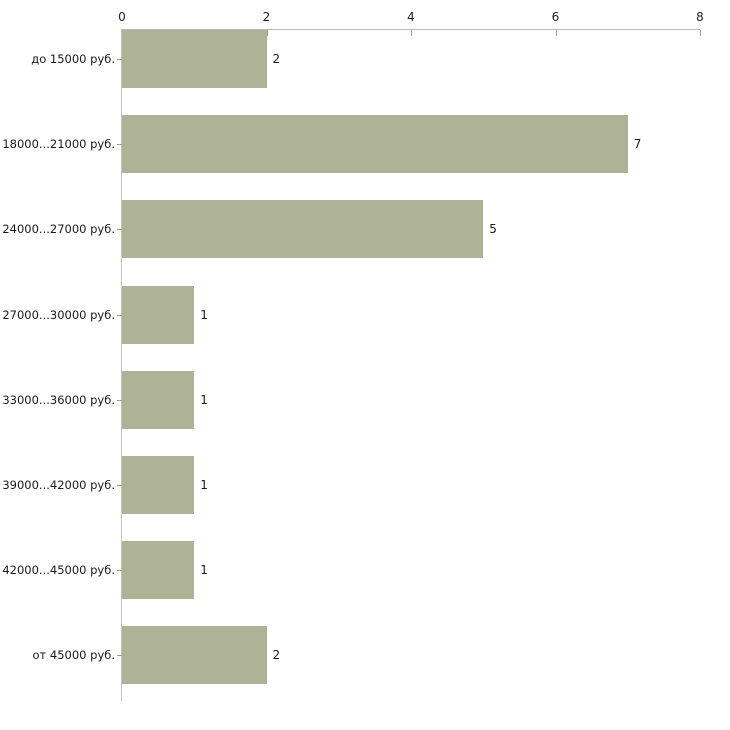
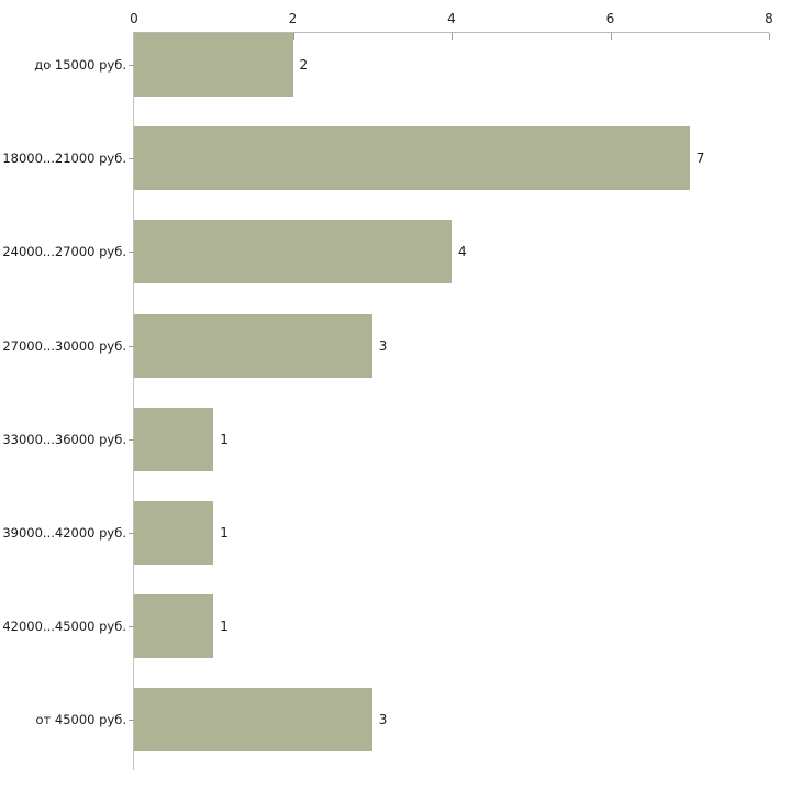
24000...27000 руб.: 5 -> 4
27000...30000 руб.: 1 -> 3
от 45000 руб.: 2 -> 3
